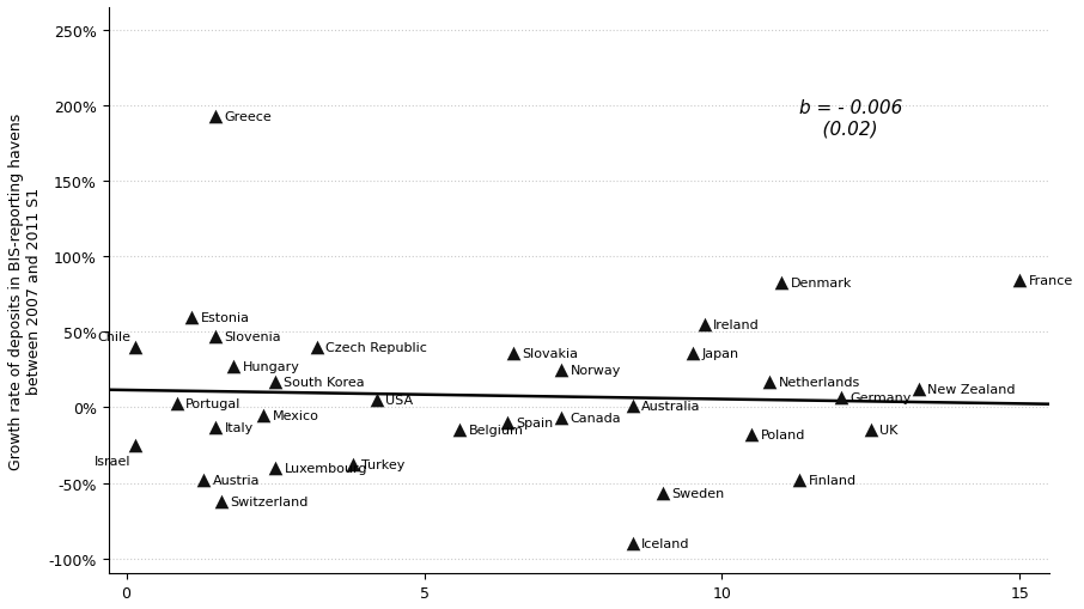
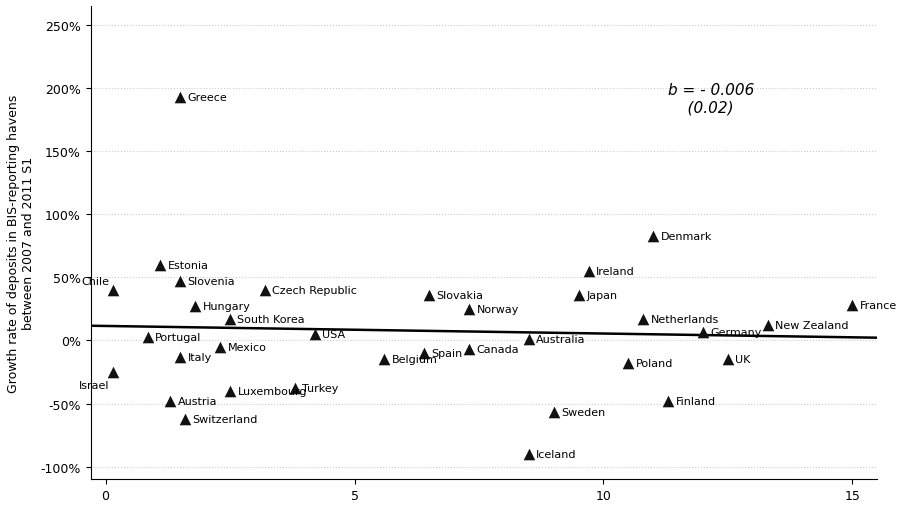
15: 84% -> 28%
